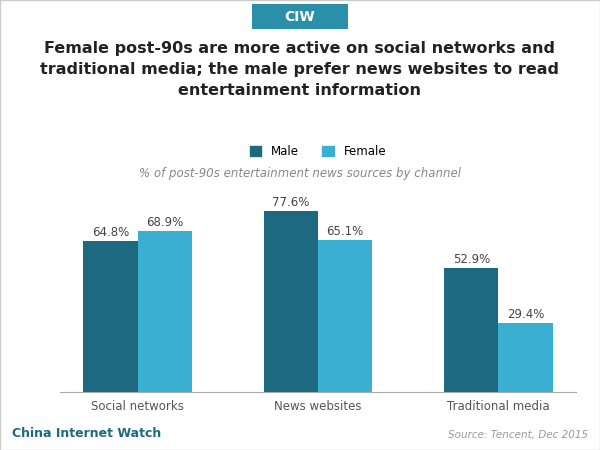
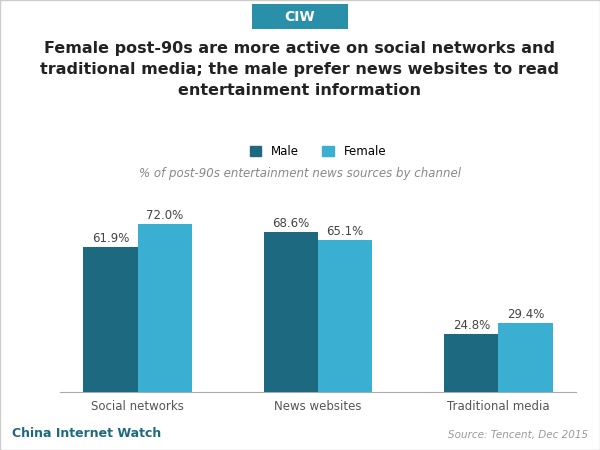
Male/Social networks: 64.8% -> 61.9%
Female/Social networks: 68.9% -> 72.0%
Male/News websites: 77.6% -> 68.6%
Male/Traditional media: 52.9% -> 24.8%
